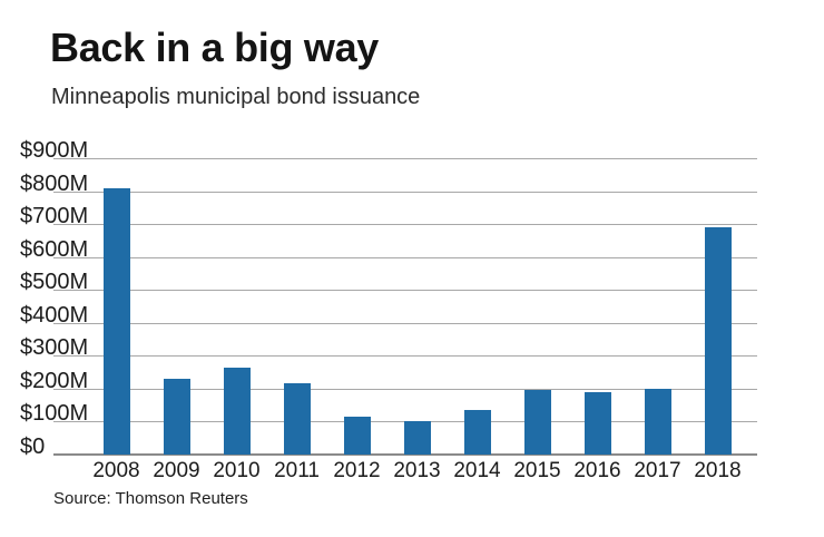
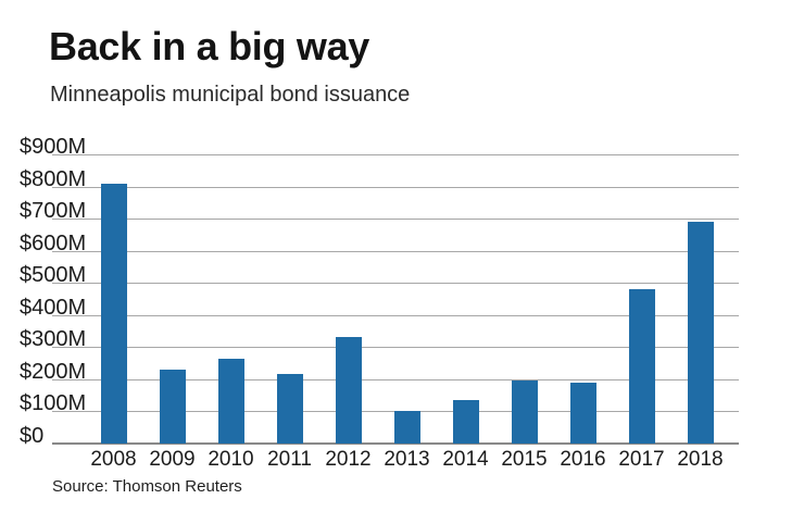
2012: $120M -> $330M
2017: $200M -> $480M
